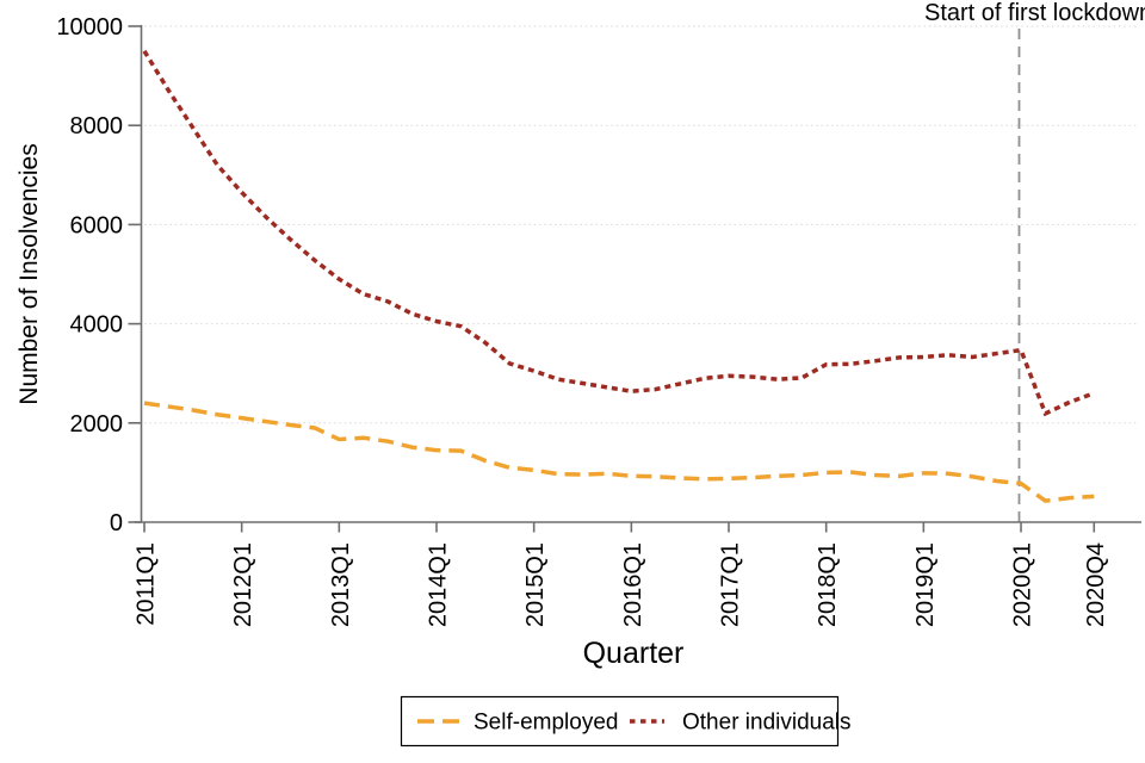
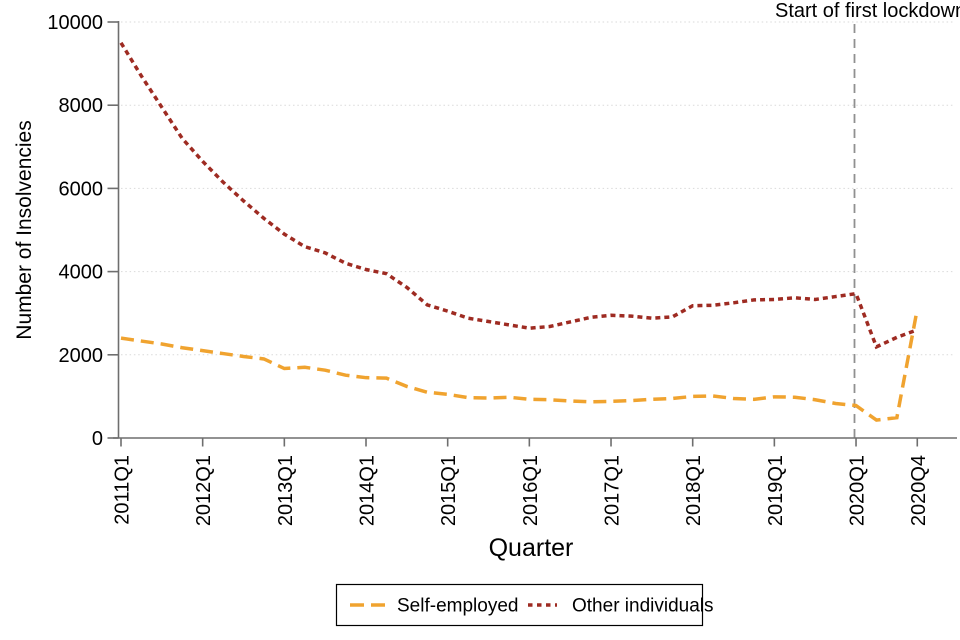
Self-employed/2020Q4: 500 -> 3100
